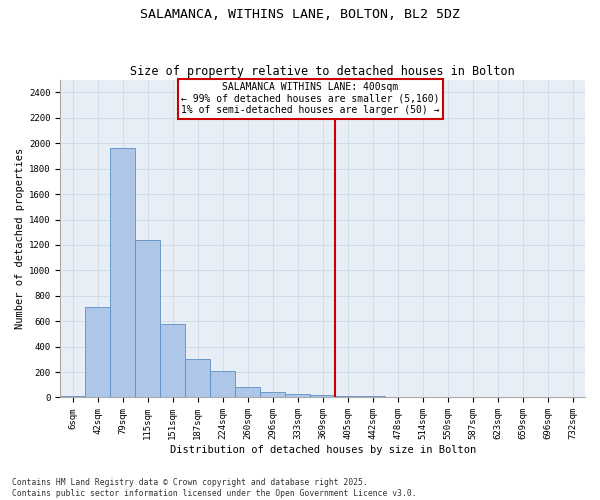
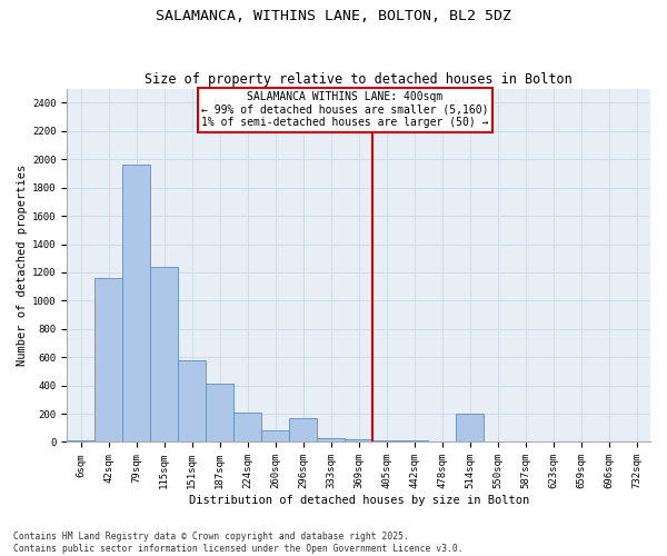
42sqm: 720 -> 1160
187sqm: 300 -> 410
296sqm: 40 -> 170
514sqm: 0 -> 200
